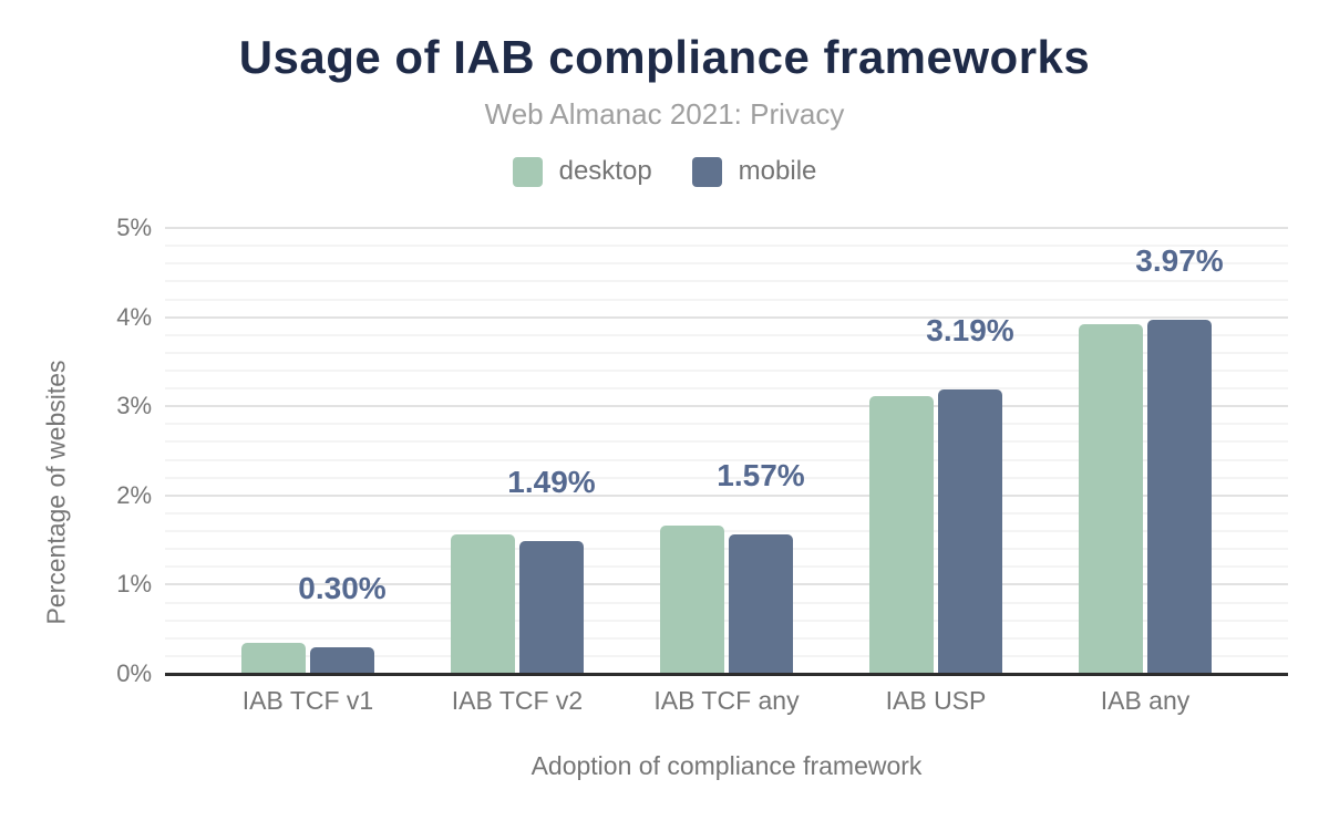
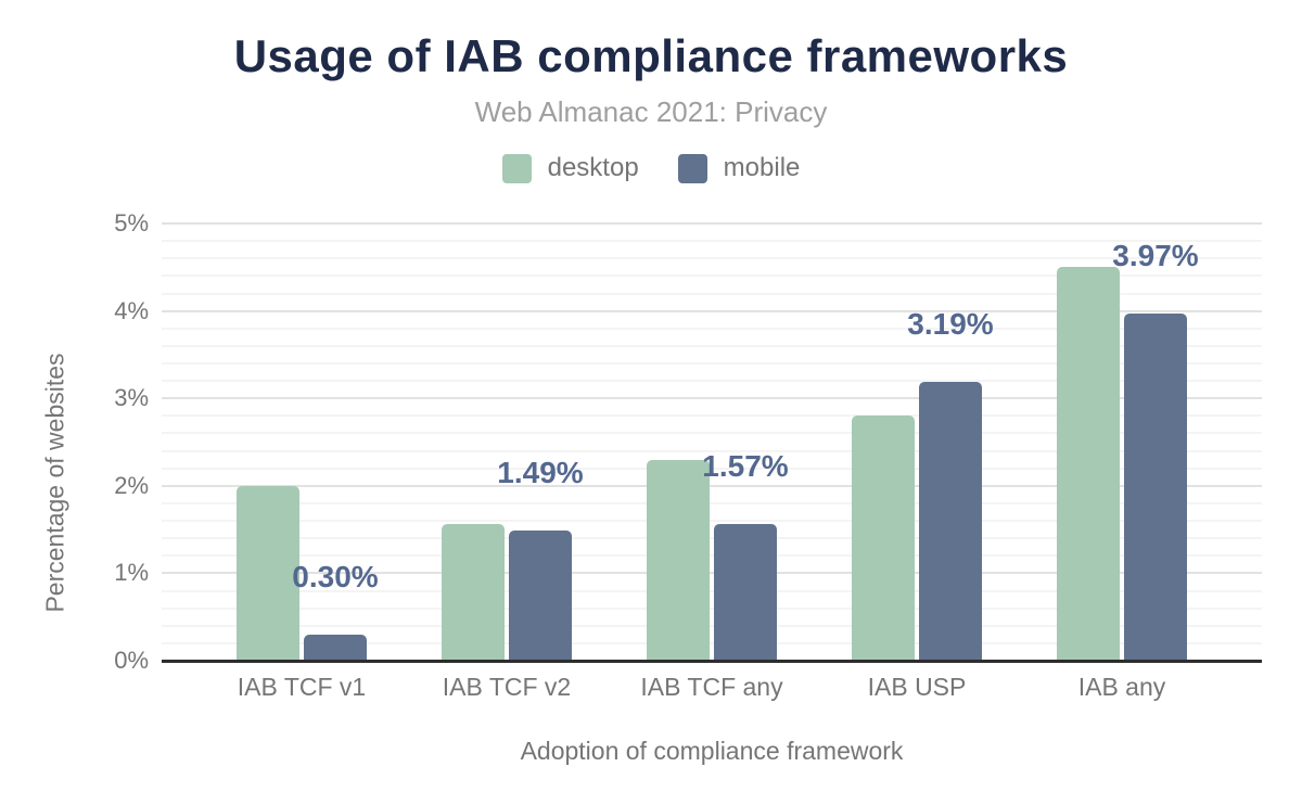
desktop/IAB TCF v1: 0.3% -> 2.0%
desktop/IAB TCF any: 1.7% -> 2.3%
desktop/IAB USP: 3.1% -> 2.8%
desktop/IAB any: 3.9% -> 4.5%
